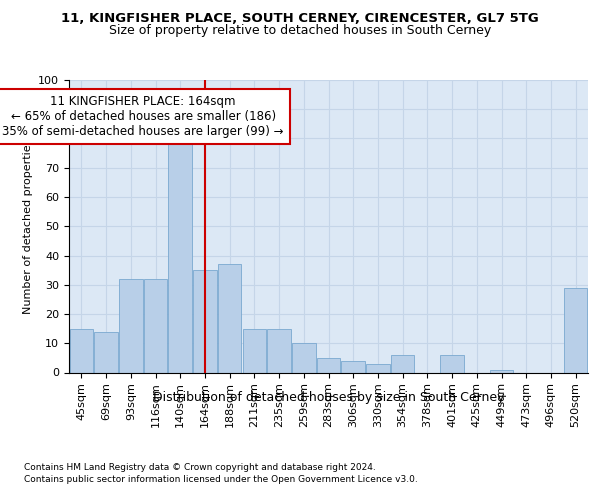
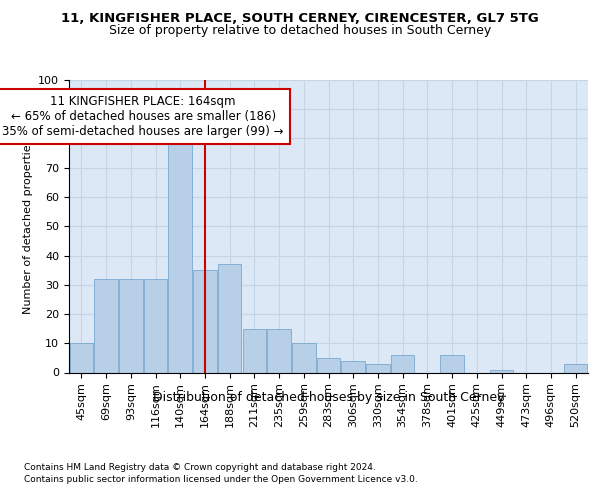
45sqm: 15 -> 10
69sqm: 14 -> 32
520sqm: 29 -> 3
